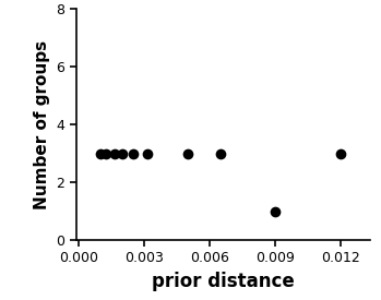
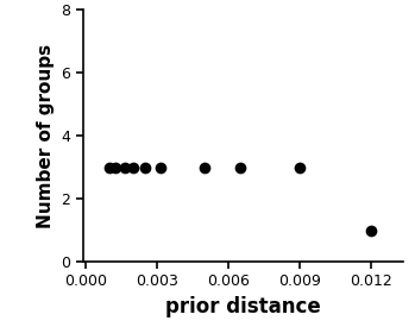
0.009: 1 -> 3
0.012: 3 -> 1
